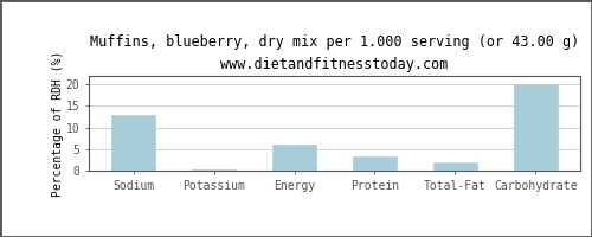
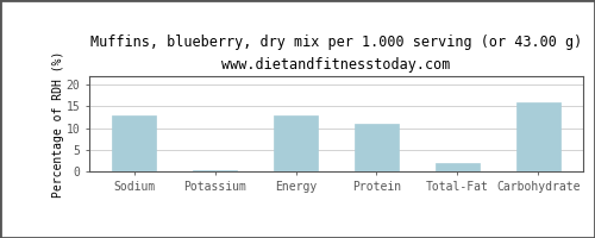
Energy: 6.0 -> 13.0
Protein: 3.2 -> 11.0
Carbohydrate: 20.0 -> 16.0
